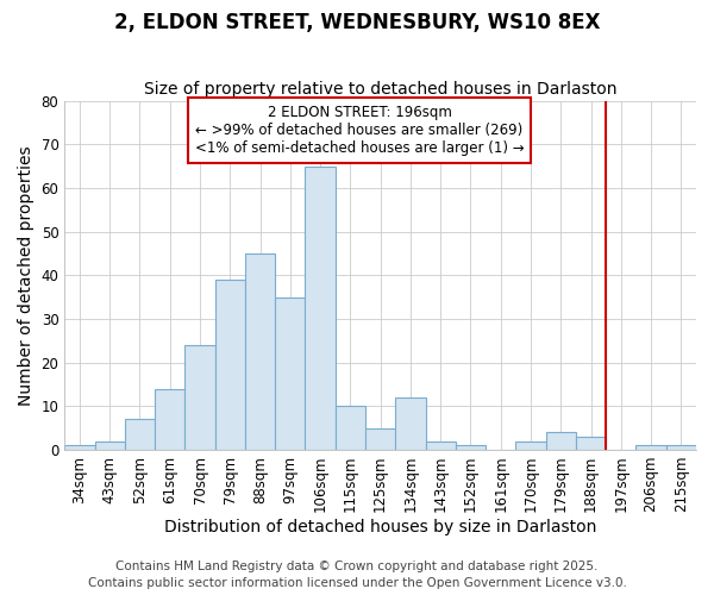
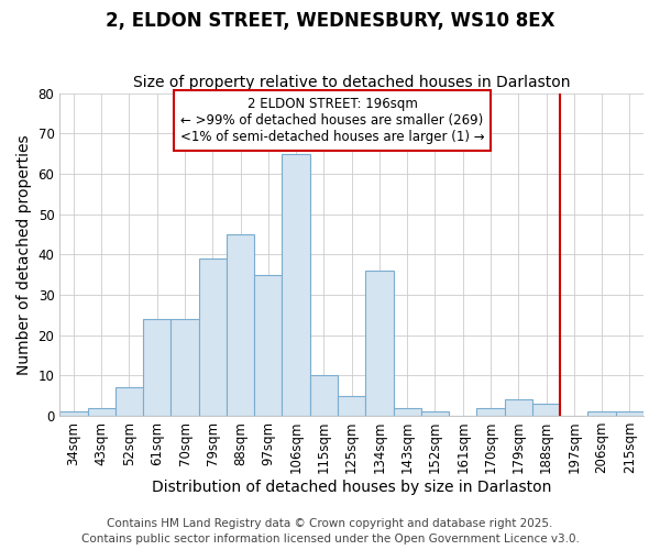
61sqm: 14 -> 24
134sqm: 12 -> 36
